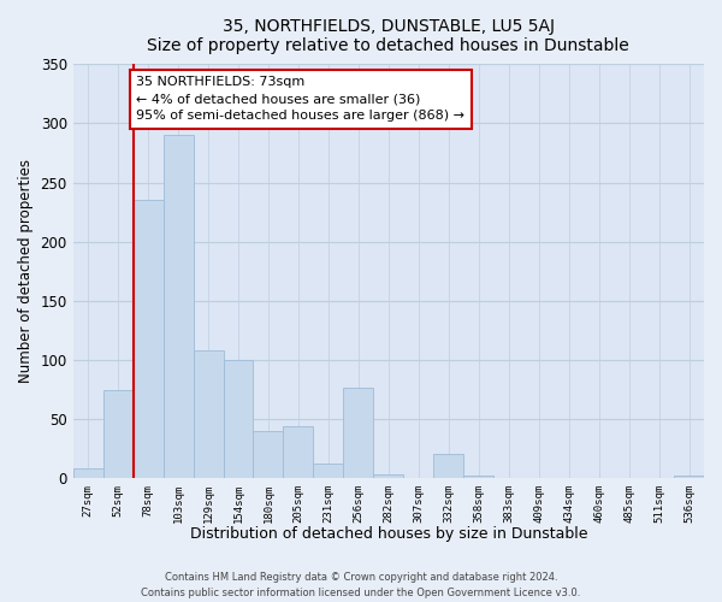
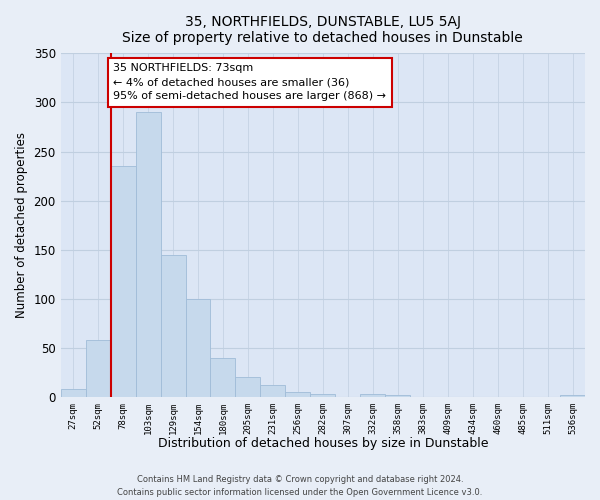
52sqm: 74 -> 58
129sqm: 108 -> 145
205sqm: 44 -> 20
256sqm: 76 -> 5
332sqm: 20 -> 3
